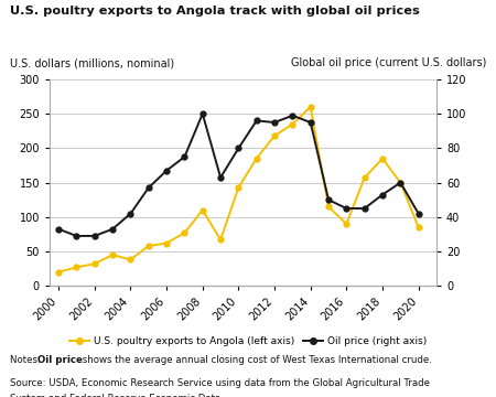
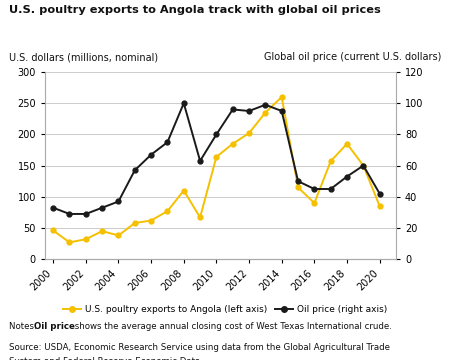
U.S. poultry exports to Angola (left axis)/2000: 20 -> 46
Oil price (right axis)/2004: 42 -> 37
U.S. poultry exports to Angola (left axis)/2010: 143 -> 164
U.S. poultry exports to Angola (left axis)/2012: 218 -> 202
